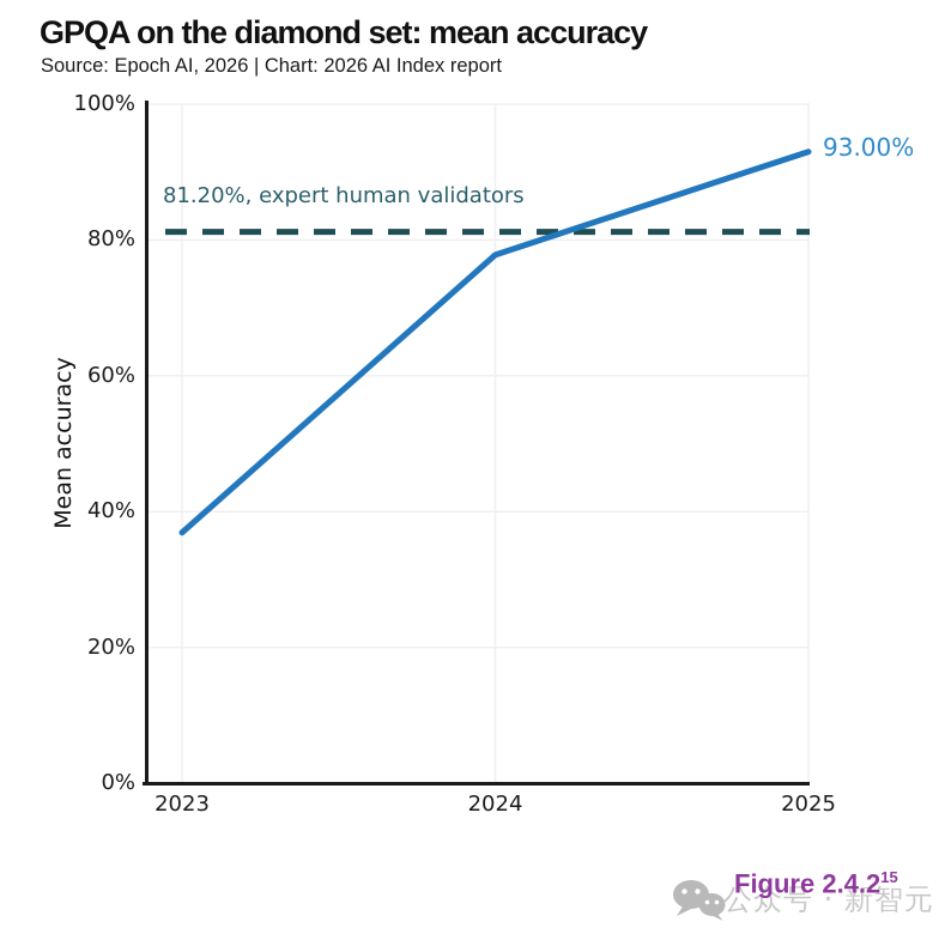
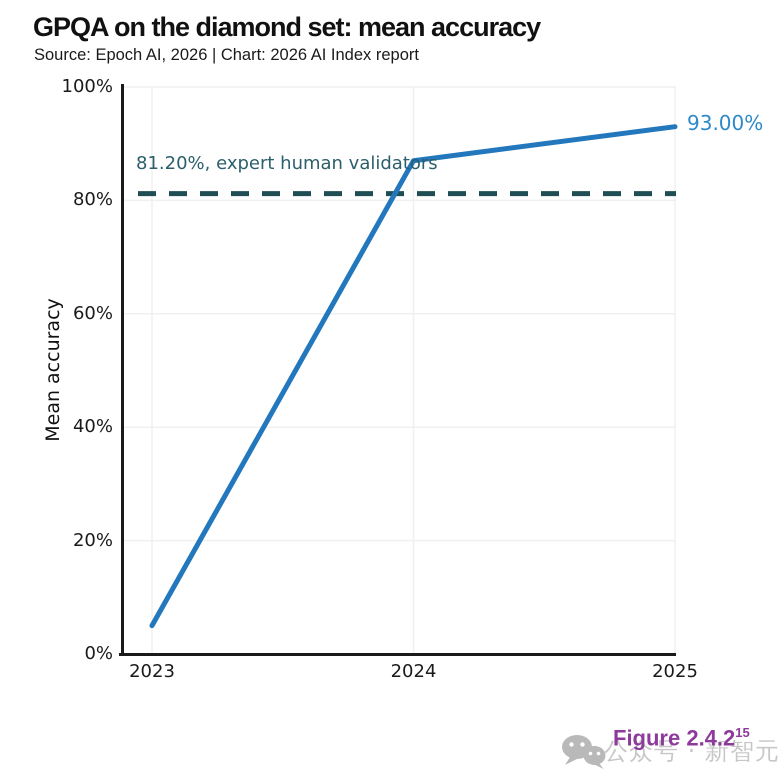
2023: 37% -> 5%
2024: 78% -> 87%
